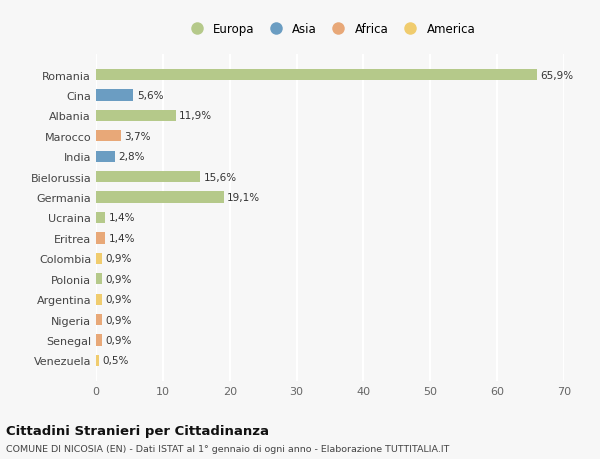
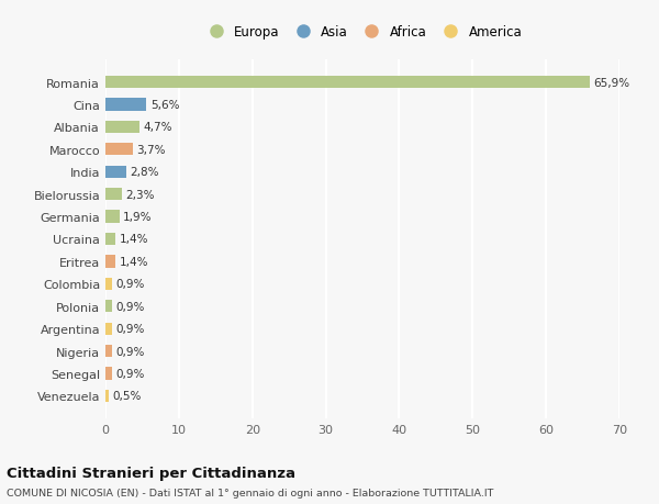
Albania: 11,9% -> 4,7%
Bielorussia: 15,6% -> 2,3%
Germania: 19,1% -> 1,9%
